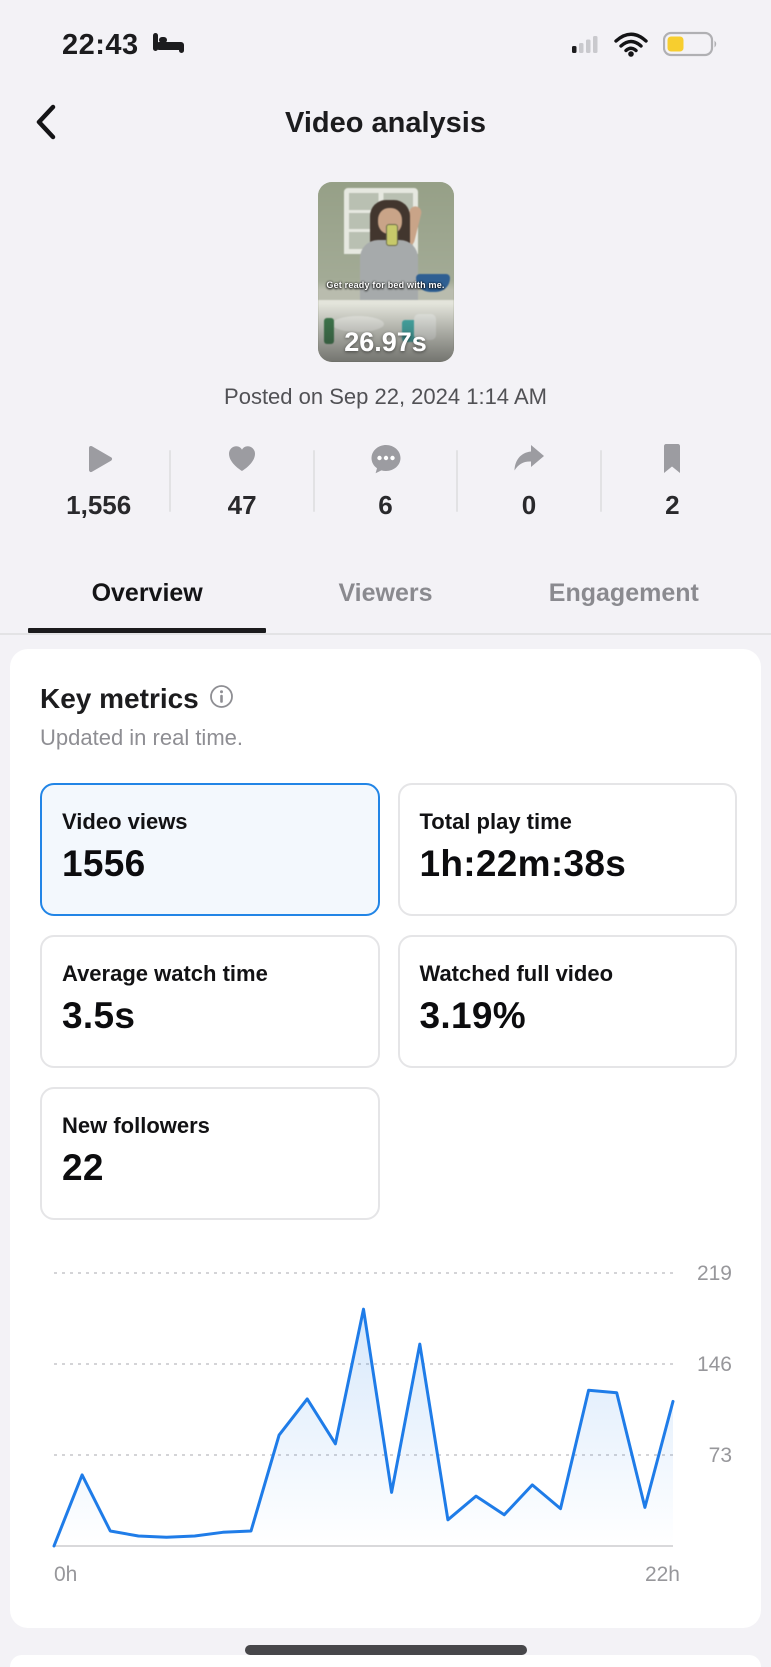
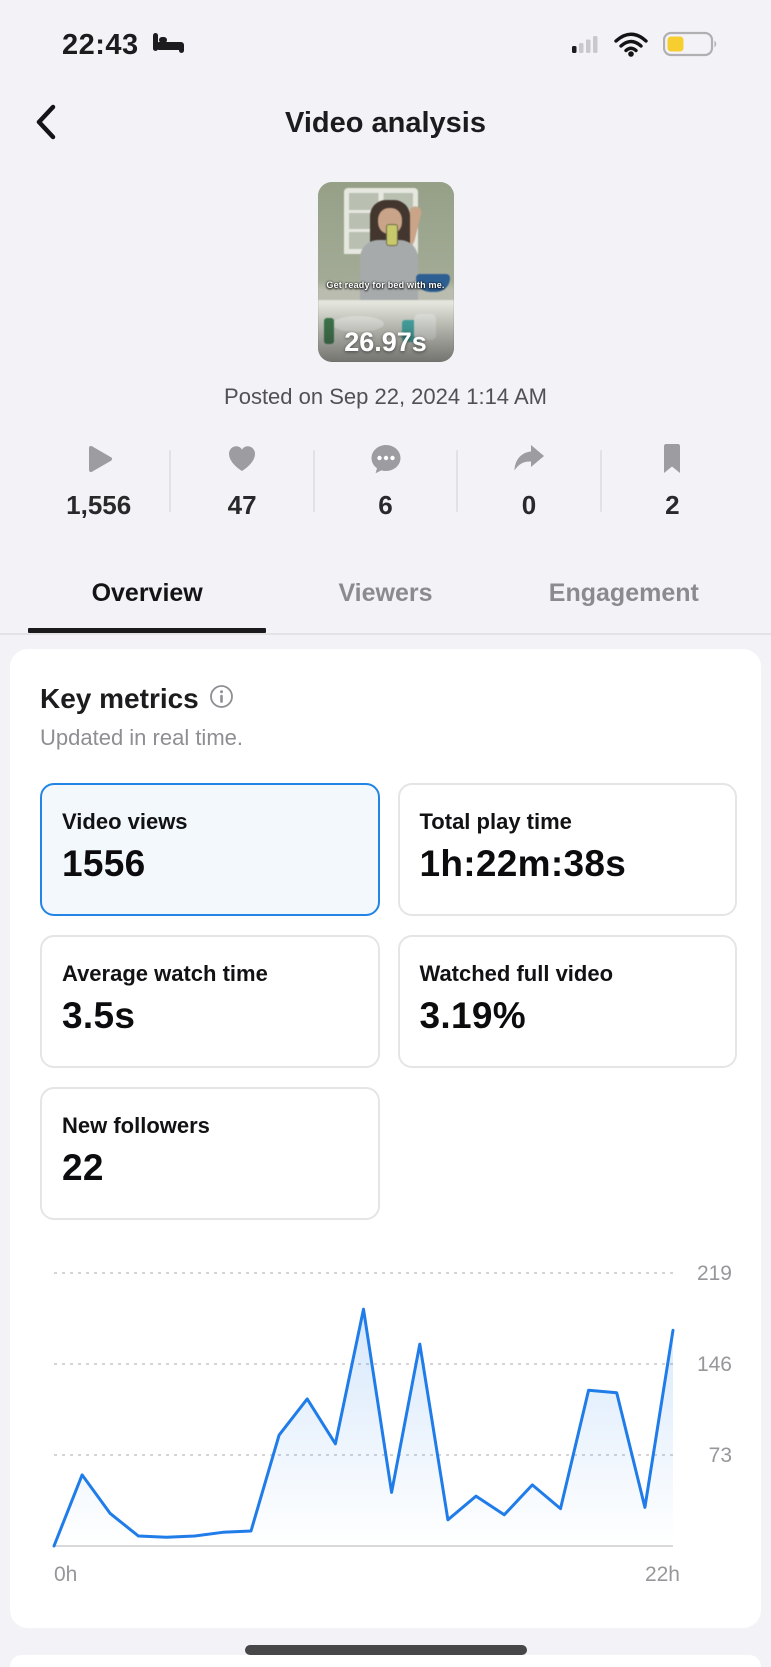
2: 12 -> 26
22: 116 -> 173
